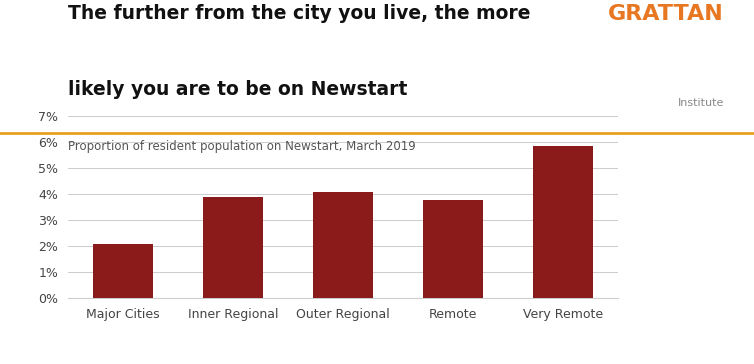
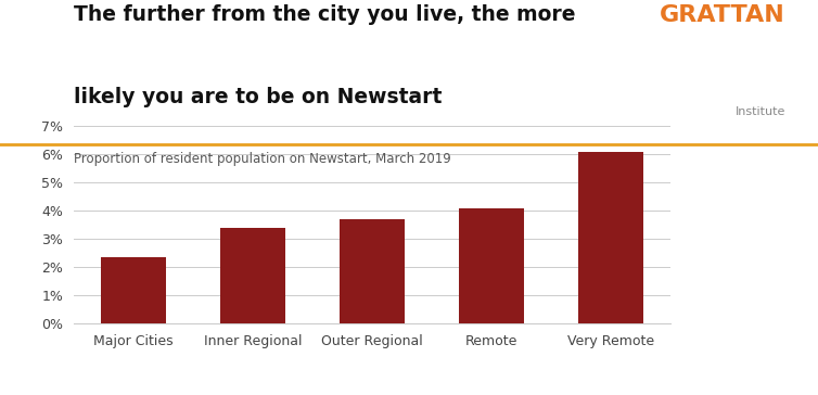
Major Cities: 2.10% -> 2.35%
Inner Regional: 3.90% -> 3.40%
Outer Regional: 4.10% -> 3.70%
Remote: 3.80% -> 4.10%
Very Remote: 5.85% -> 6.10%
